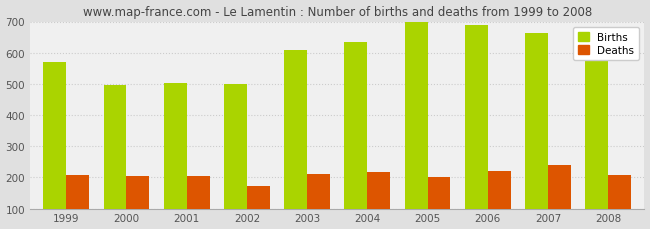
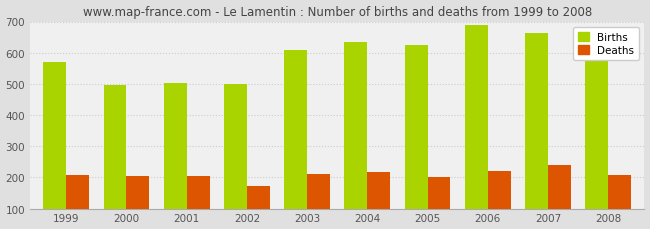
Births/2005: 697 -> 625
